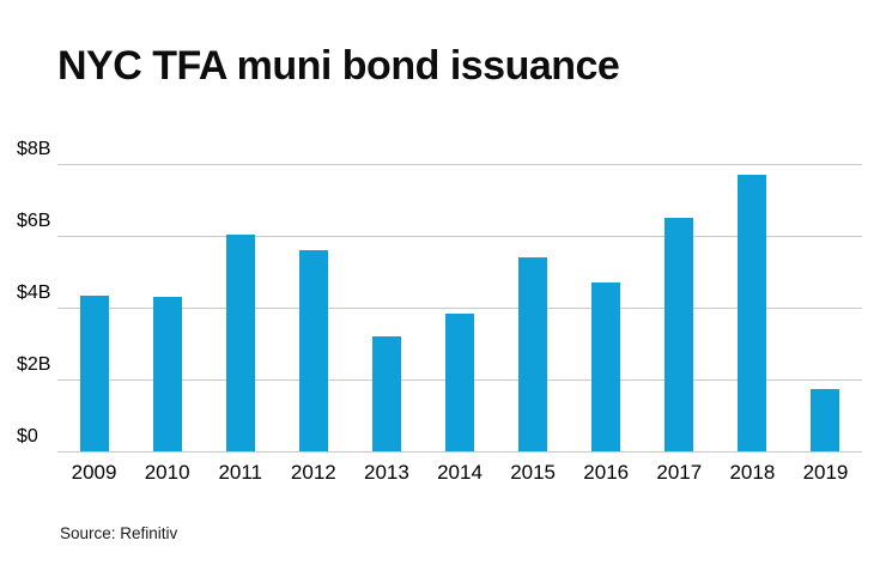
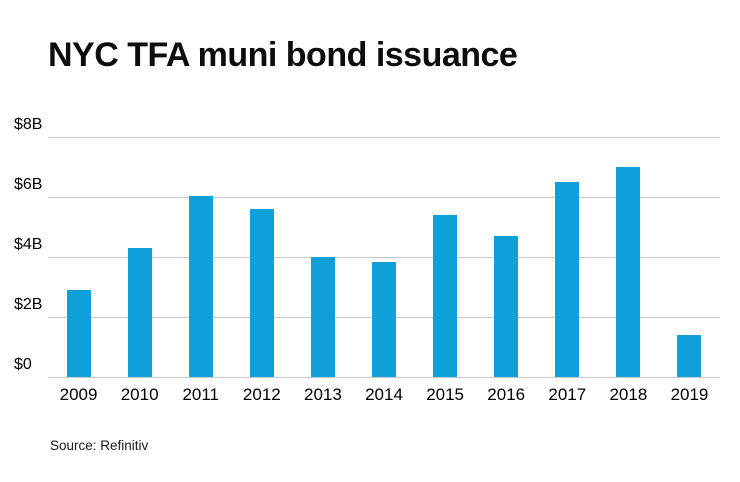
2009: $4.3B -> $2.9B
2013: $3.2B -> $4.0B
2018: $7.7B -> $7.0B
2019: $1.8B -> $1.4B
